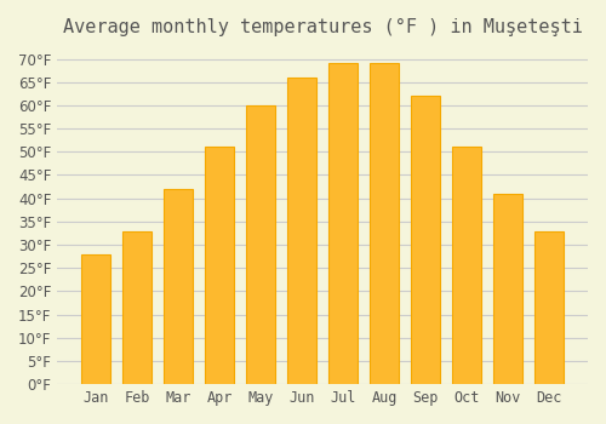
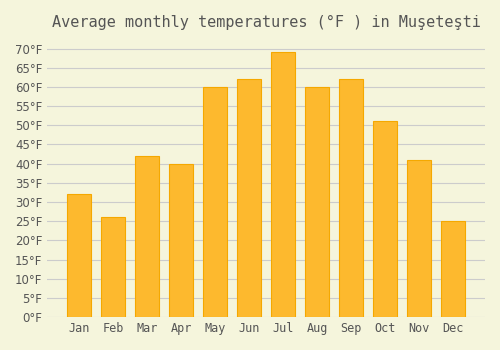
Jan: 28°F -> 32°F
Feb: 33°F -> 26°F
Apr: 51°F -> 40°F
Jun: 66°F -> 62°F
Aug: 69°F -> 60°F
Dec: 33°F -> 25°F
